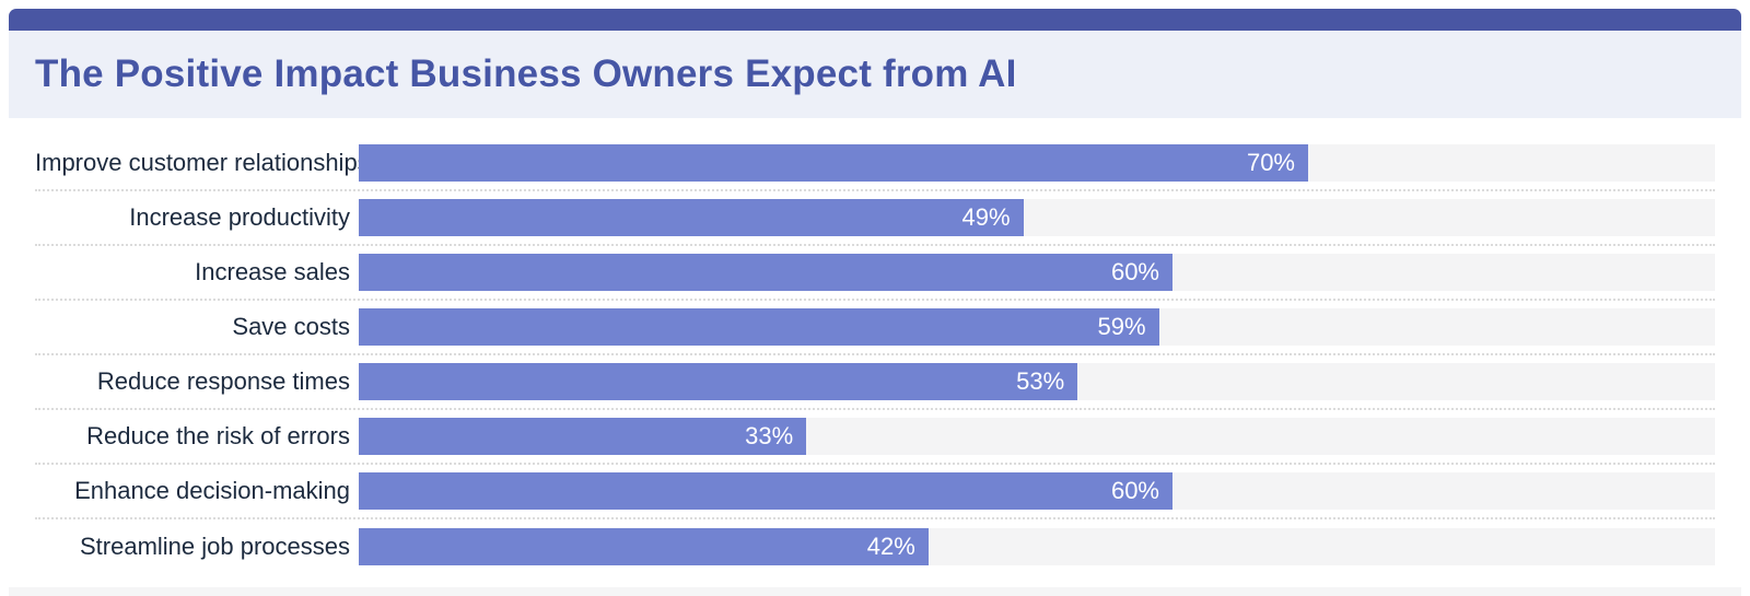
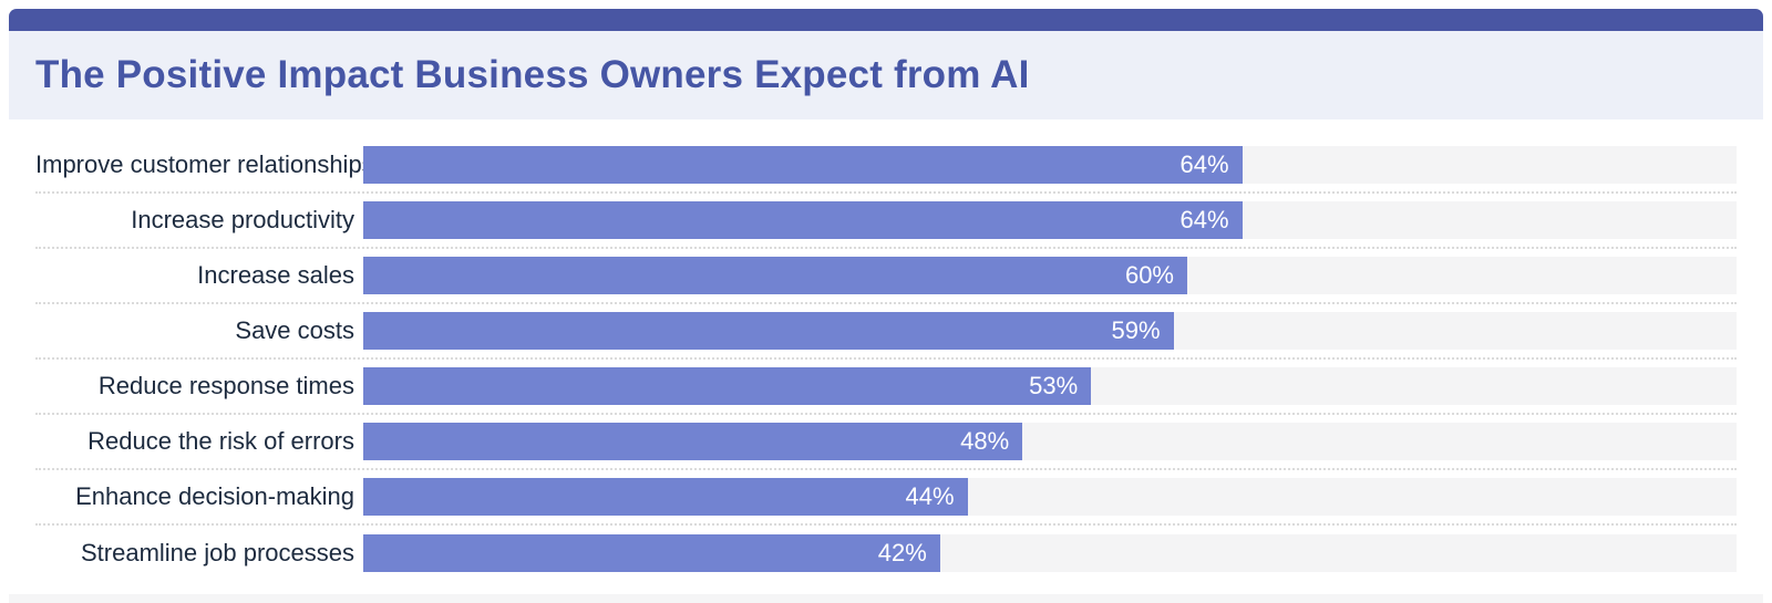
Improve customer relationships: 70% -> 64%
Increase productivity: 49% -> 64%
Reduce the risk of errors: 33% -> 48%
Enhance decision-making: 60% -> 44%
